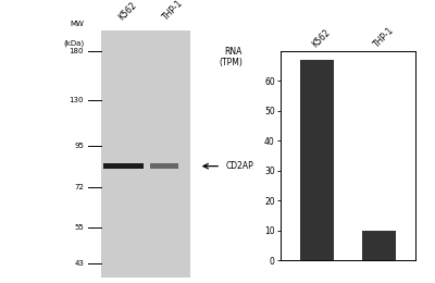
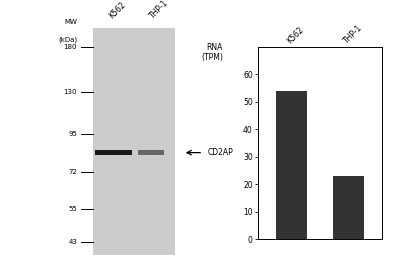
K562: 67 -> 54
THP-1: 10 -> 23
